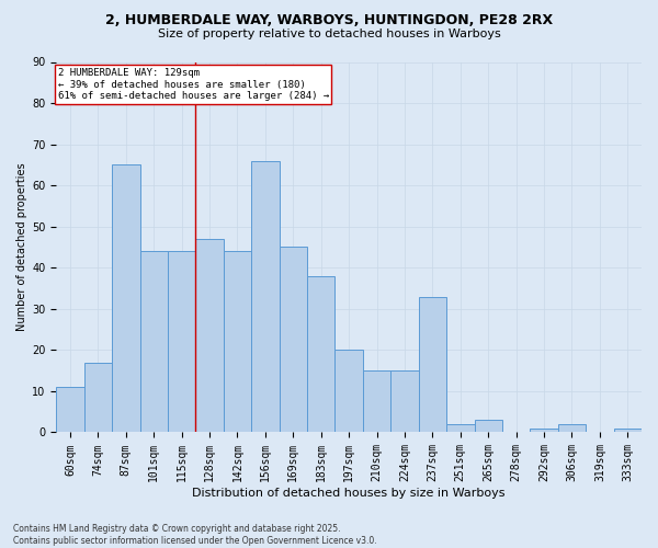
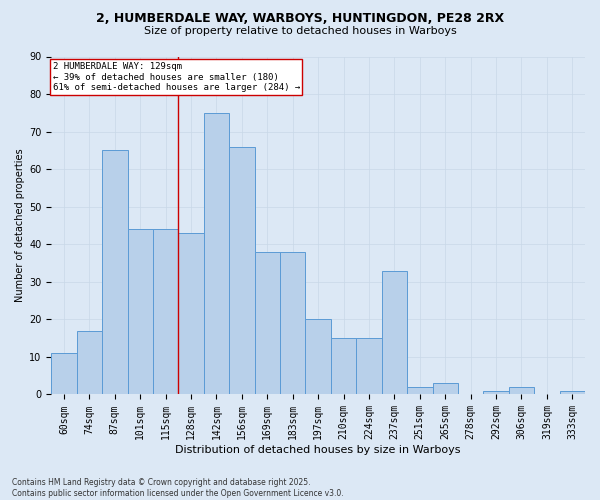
128sqm: 47 -> 43
142sqm: 44 -> 75
169sqm: 45 -> 38
